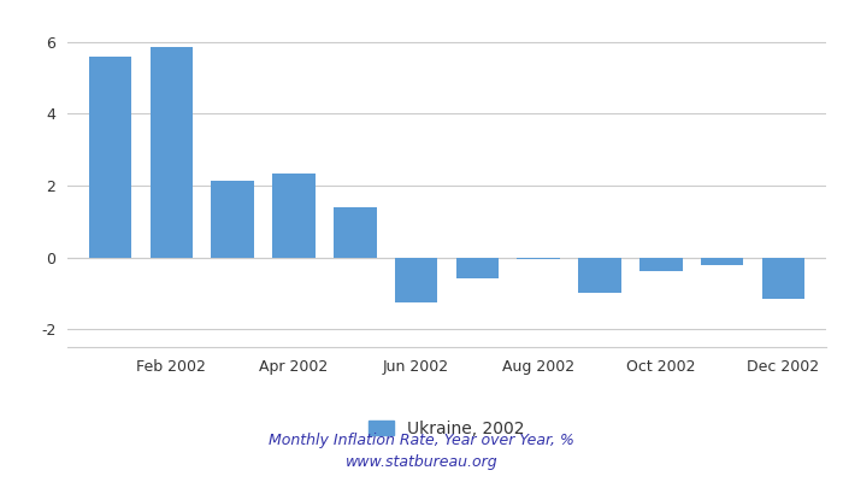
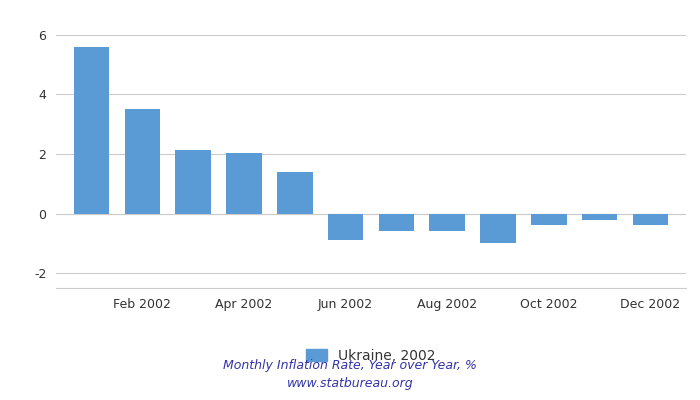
Feb 2002: 5.85 -> 3.50
Apr 2002: 2.35 -> 2.05
Jun 2002: -1.25 -> -0.90
Aug 2002: -0.05 -> -0.60
Dec 2002: -1.15 -> -0.40
